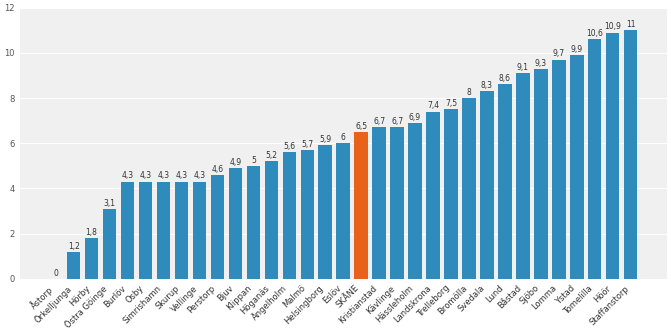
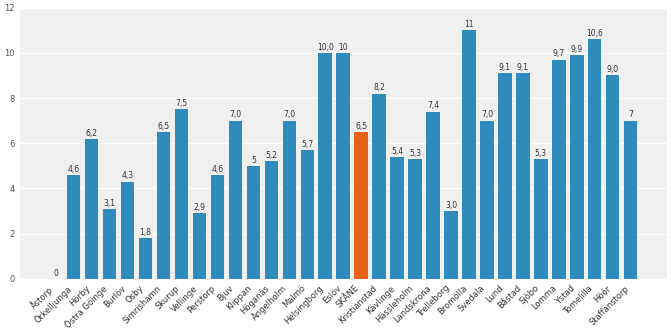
Örkelljunga: 1,2 -> 4,6
Hörby: 1,8 -> 6,2
Osby: 4,3 -> 1,8
Simrishamn: 4,3 -> 6,5
Skurup: 4,3 -> 7,5
Vellinge: 4,3 -> 2,9
Bjuv: 4,9 -> 7,0
Ängelholm: 5,6 -> 7,0
Helsingborg: 6 -> 10
Eslöv: 6 -> 10
Kristianstad: 6,7 -> 8,2
Kävlinge: 6,7 -> 5,4
Hässleholm: 6,9 -> 5,3
Trelleborg: 7,5 -> 3,0
Bromölla: 8 -> 11
Svedala: 8,3 -> 7,0
Lund: 8,6 -> 9,1
Sjöbo: 9,3 -> 5,3
Höör: 10,9 -> 9,0
Staffanstorp: 11 -> 7
